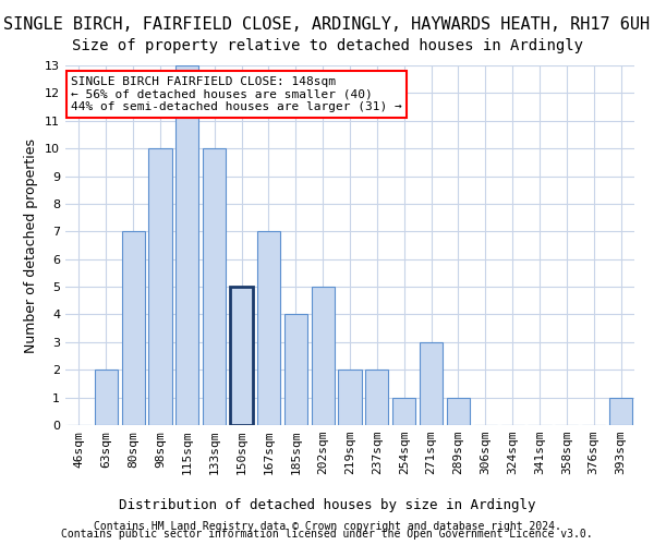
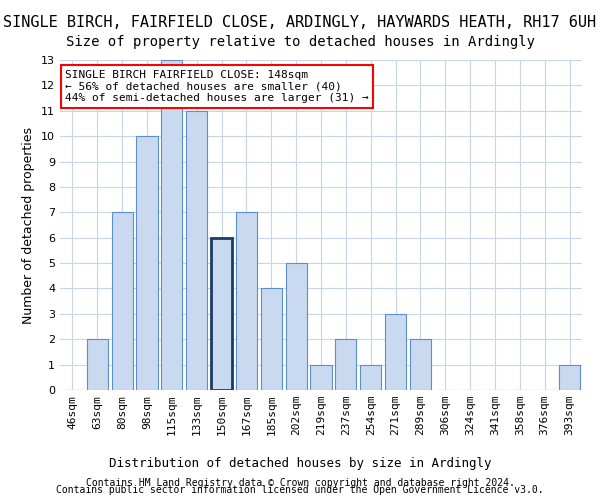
133sqm: 10 -> 11
150sqm: 5 -> 6
219sqm: 2 -> 1
289sqm: 1 -> 2
